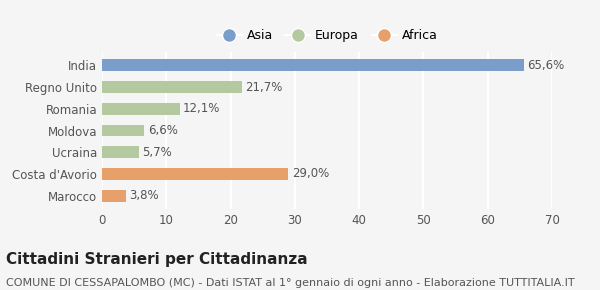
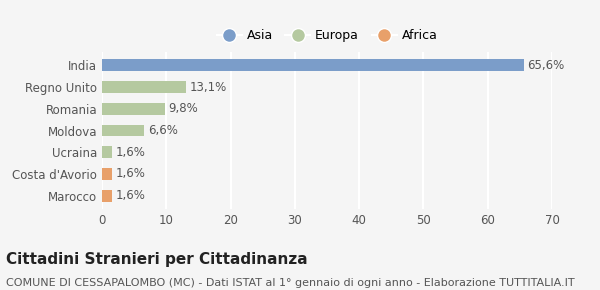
Regno Unito: 21,7% -> 13,1%
Romania: 12,1% -> 9,8%
Ucraina: 5,7% -> 1,6%
Costa d'Avorio: 29,0% -> 1,6%
Marocco: 3,8% -> 1,6%
